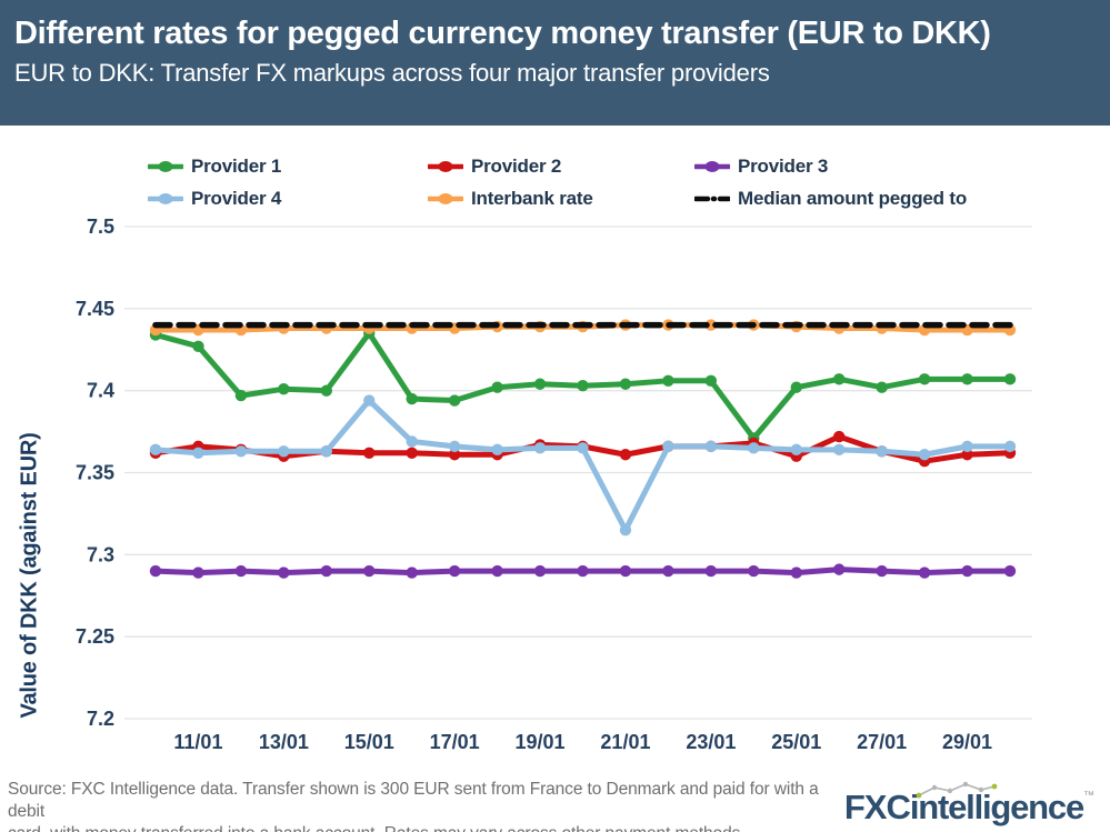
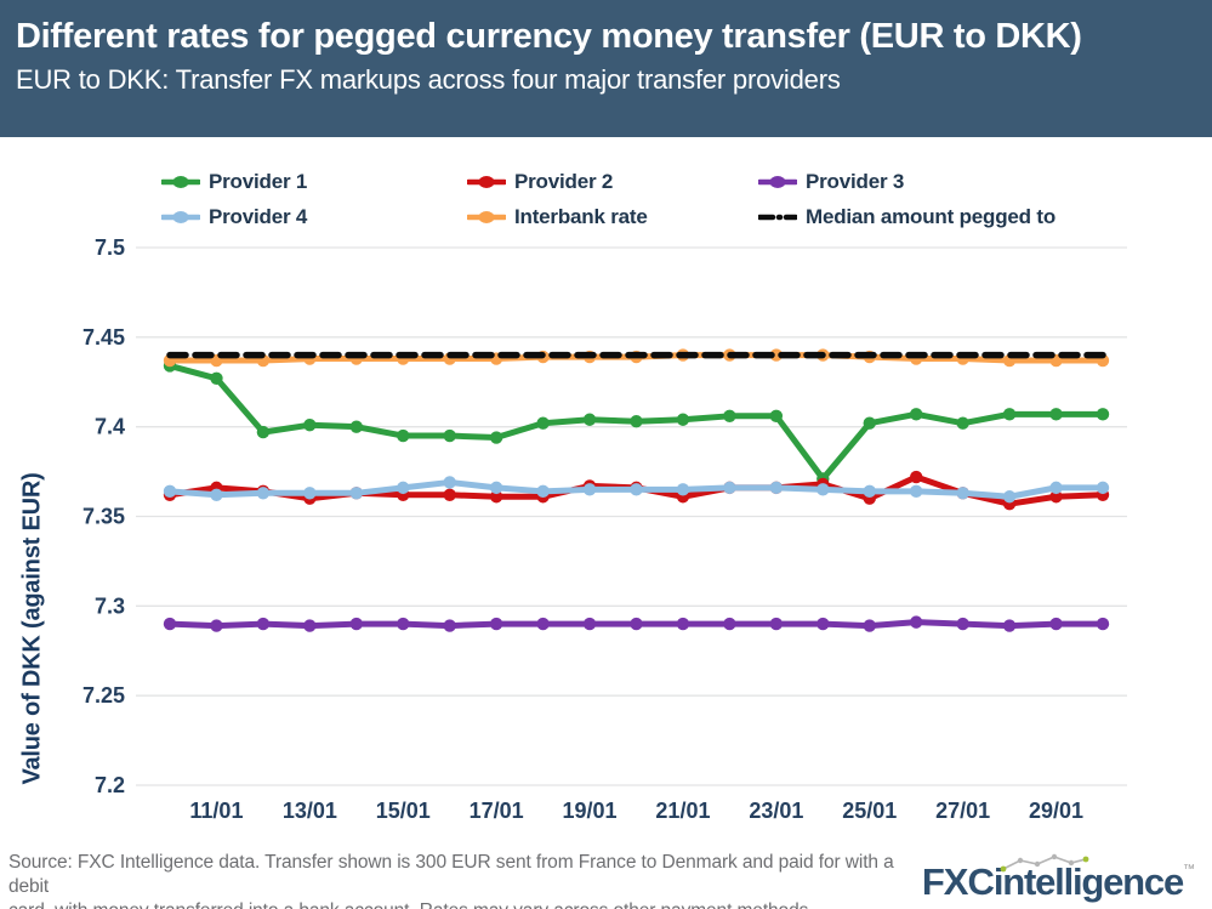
Provider 1/15/01: 7.435 -> 7.395
Provider 4/15/01: 7.394 -> 7.366
Provider 4/21/01: 7.315 -> 7.365
